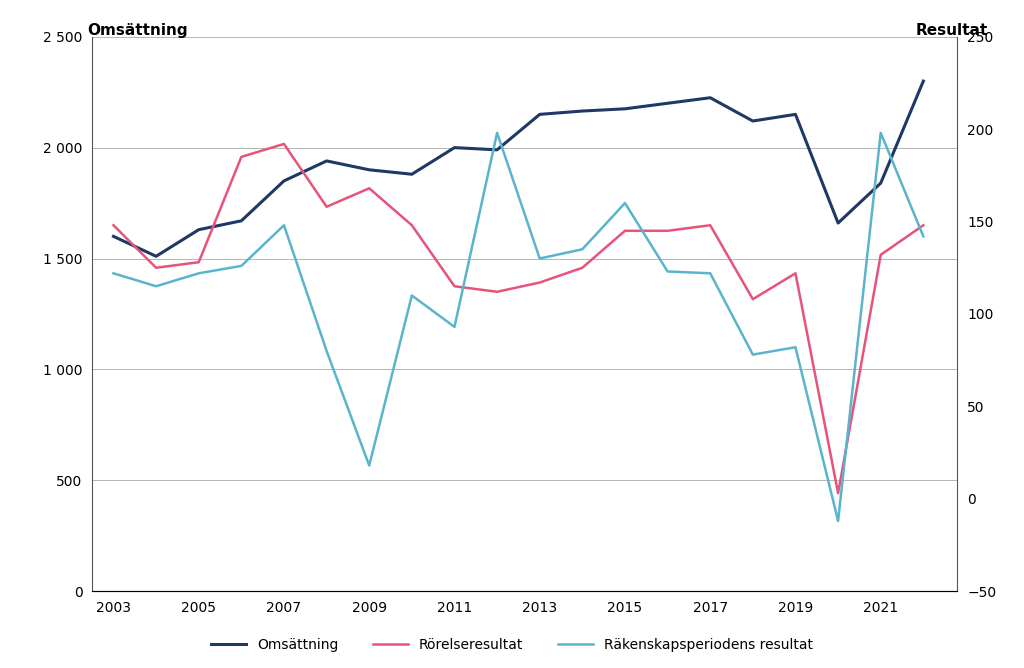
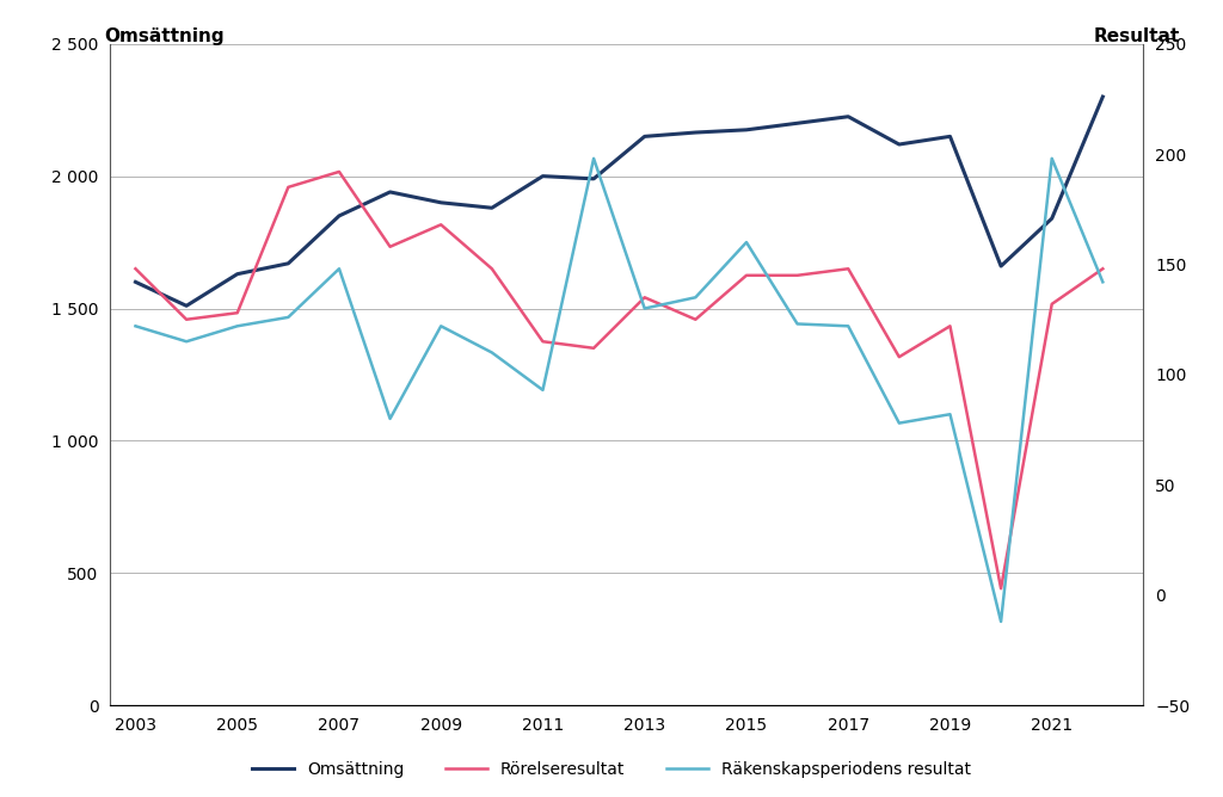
Räkenskapsperiodens resultat/2009: 18 -> 122
Rörelseresultat/2013: 117 -> 135
